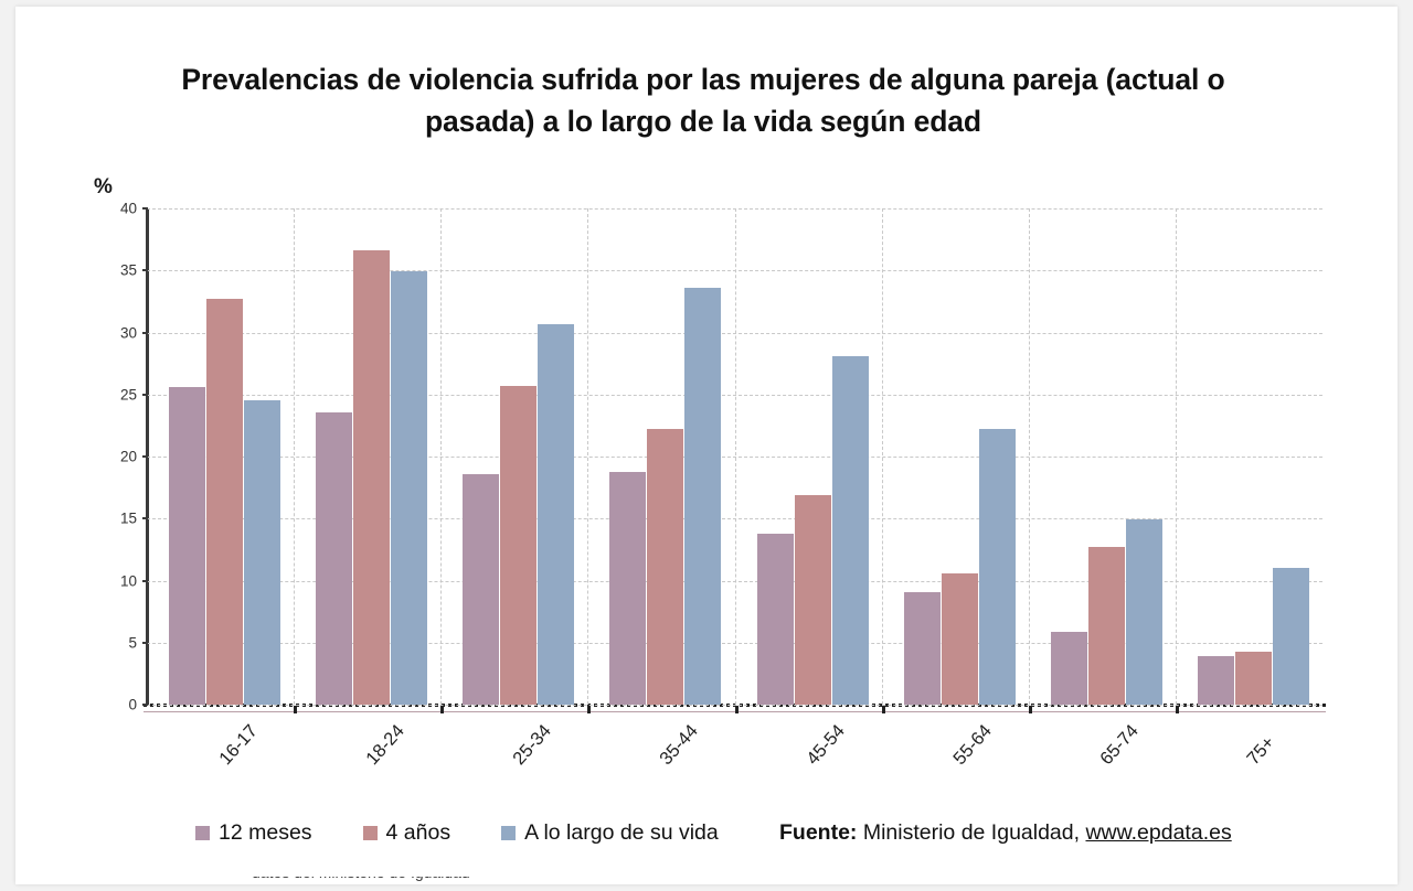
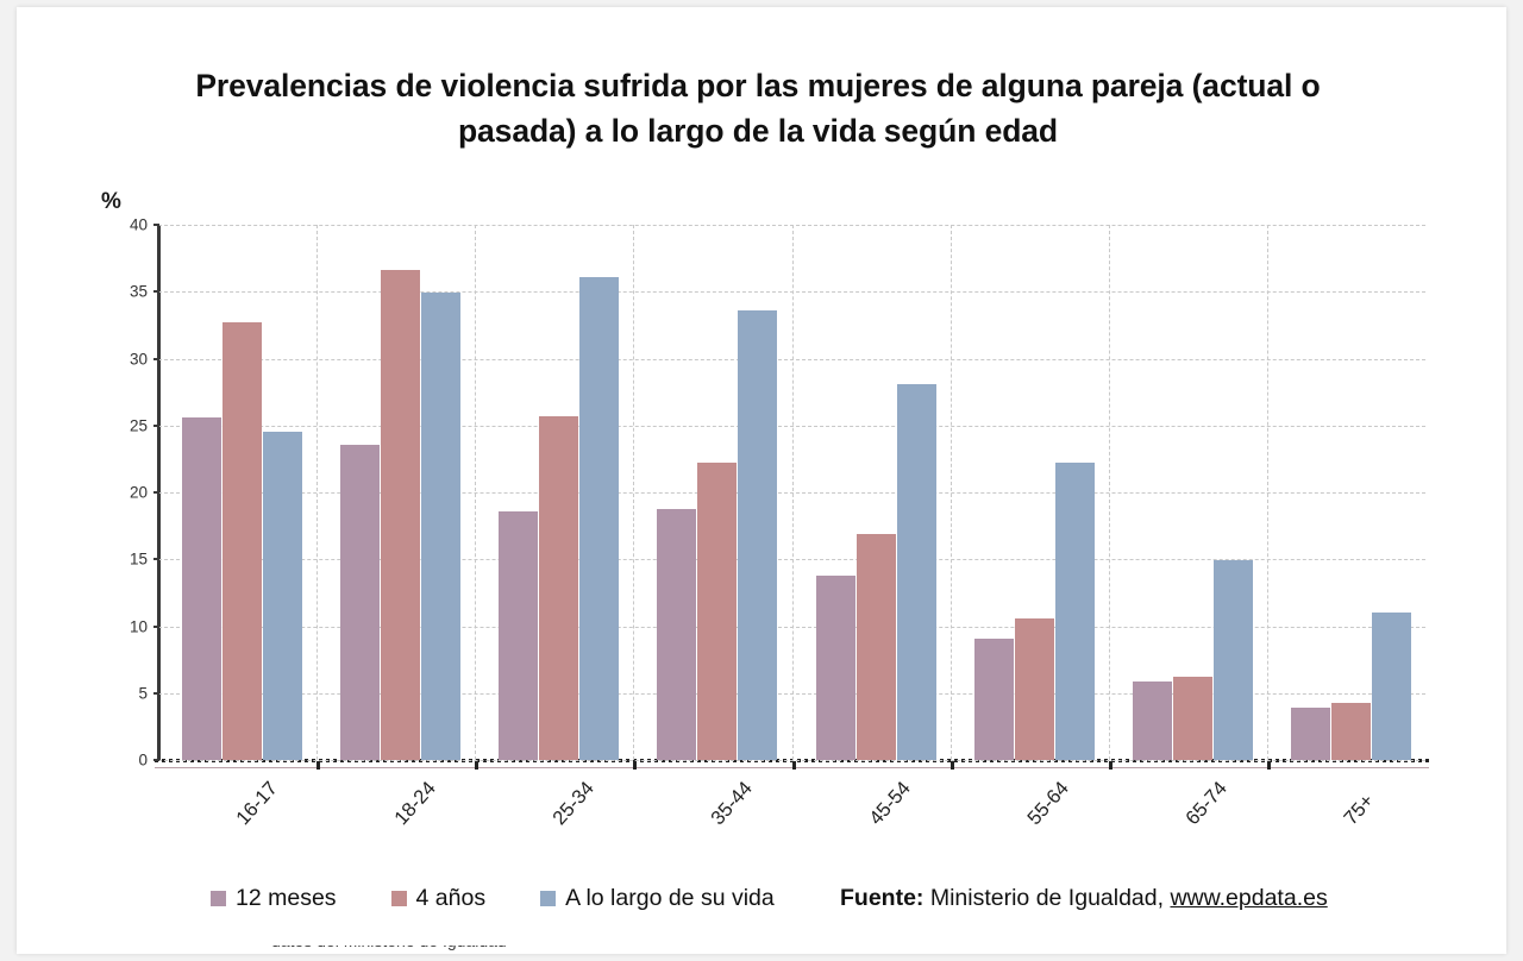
A lo largo de su vida/25-34: 30.7 -> 36.1
4 años/65-74: 12.7 -> 6.2
